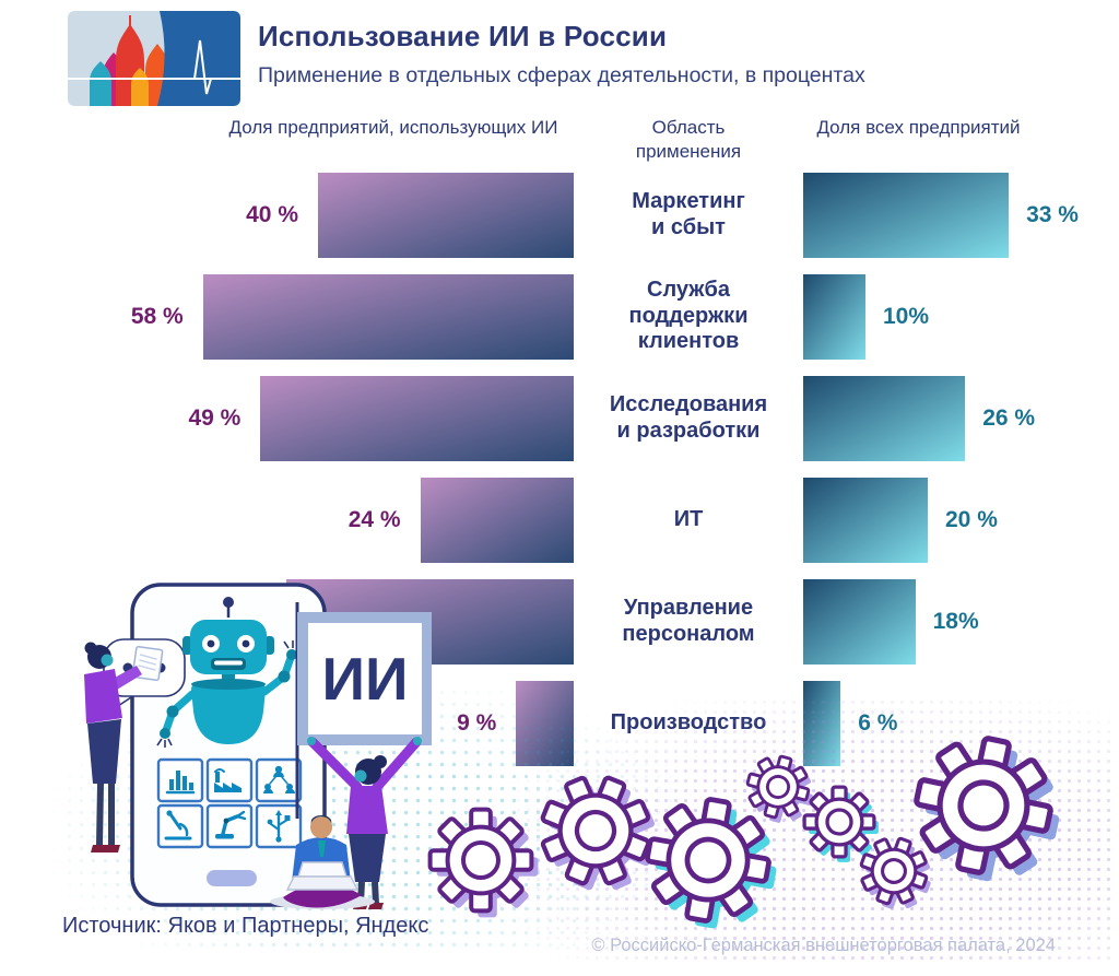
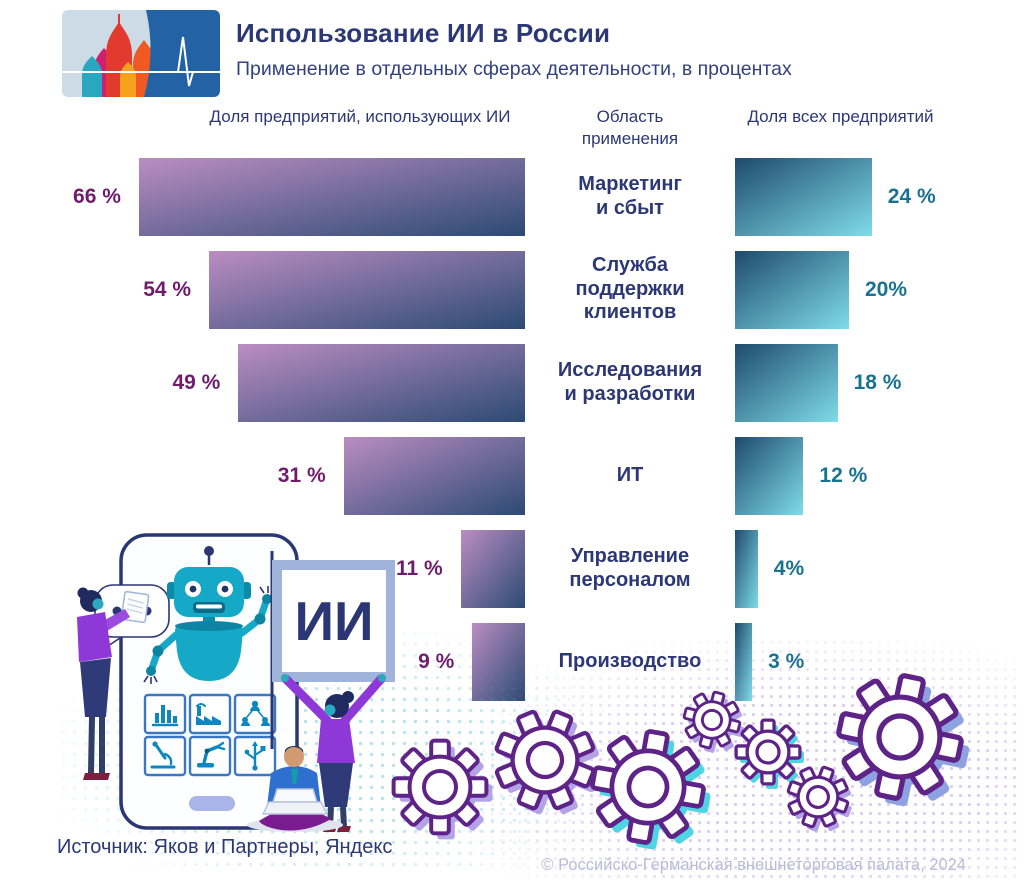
Доля предприятий, использующих ИИ/Маркетинг и сбыт: 40 -> 66
Доля всех предприятий/Маркетинг и сбыт: 33 -> 24
Доля предприятий, использующих ИИ/Служба поддержки клиентов: 58 -> 54
Доля всех предприятий/Служба поддержки клиентов: 10% -> 20%
Доля всех предприятий/Исследования и разработки: 26 -> 18
Доля предприятий, использующих ИИ/ИТ: 24 -> 31
Доля всех предприятий/ИТ: 20 -> 12
Доля предприятий, использующих ИИ/Управление персоналом: 45 -> 11
Доля всех предприятий/Управление персоналом: 18% -> 4%
Доля всех предприятий/Производство: 6 -> 3
